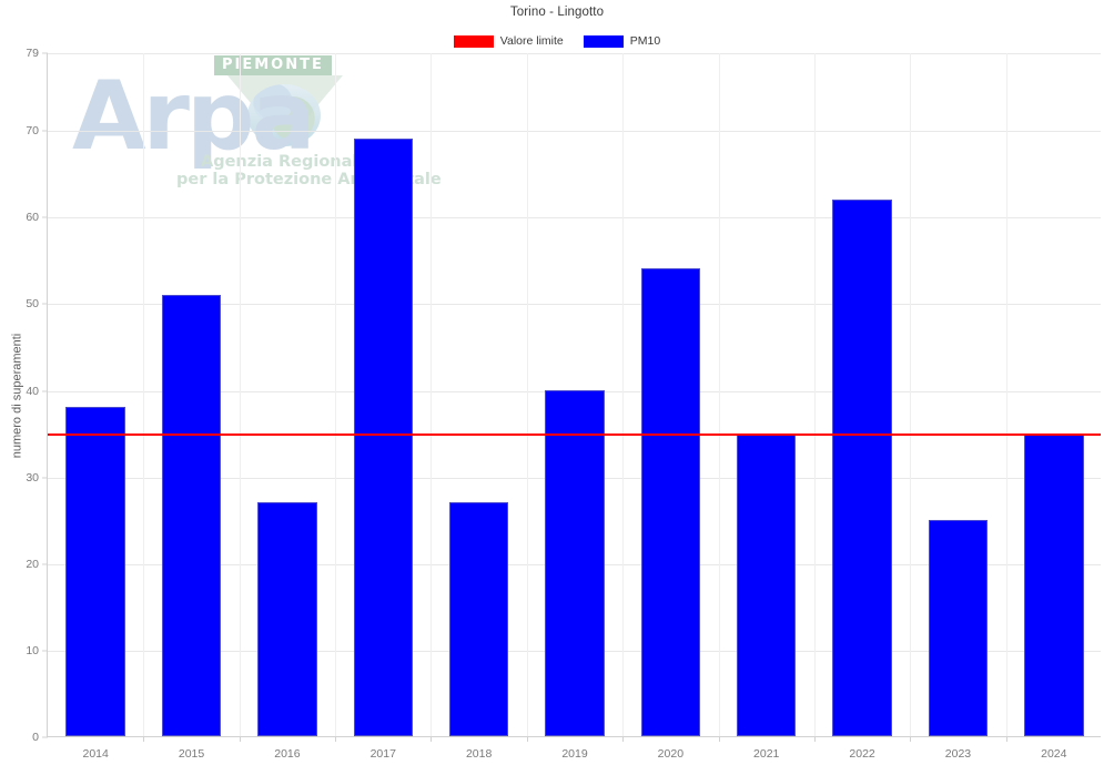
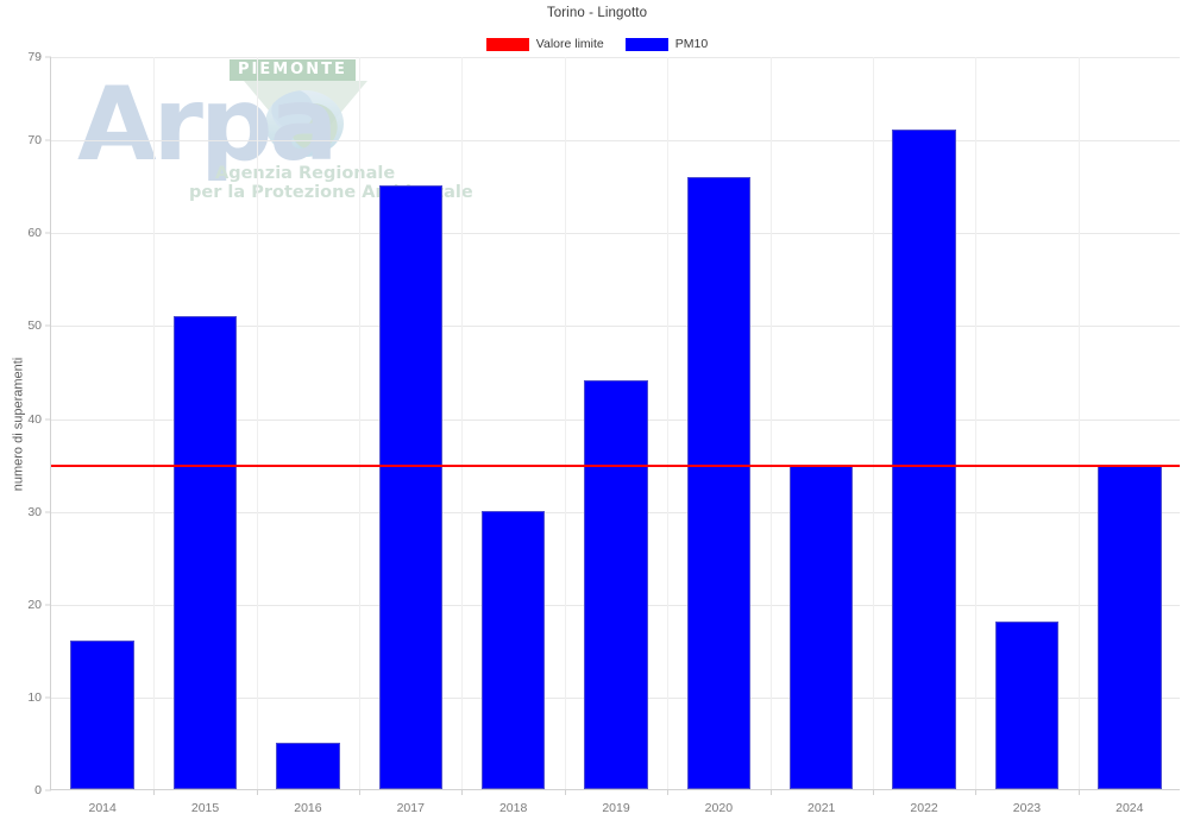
2014: 38 -> 16
2016: 27 -> 5
2017: 69 -> 65
2018: 27 -> 30
2019: 40 -> 44
2020: 54 -> 66
2022: 62 -> 71
2023: 25 -> 18
